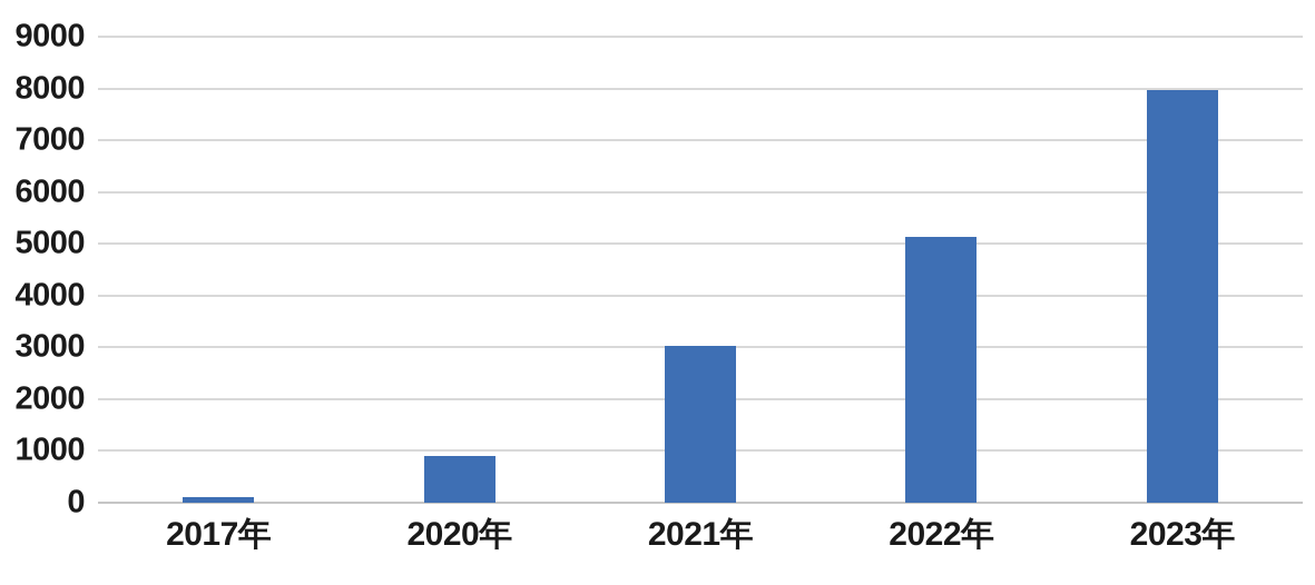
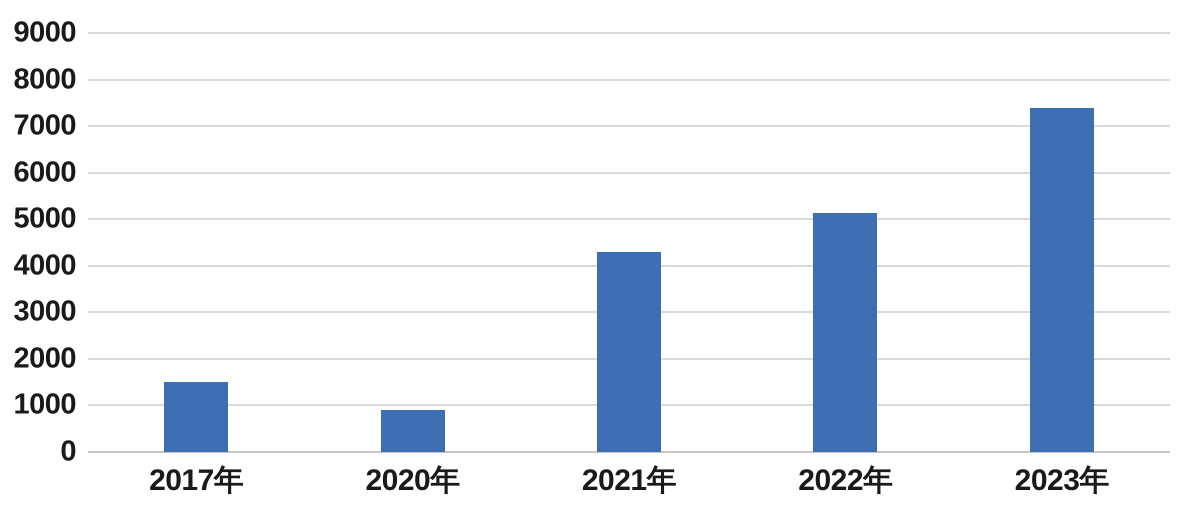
2017年: 100 -> 1500
2021年: 3000 -> 4300
2023年: 8000 -> 7400
